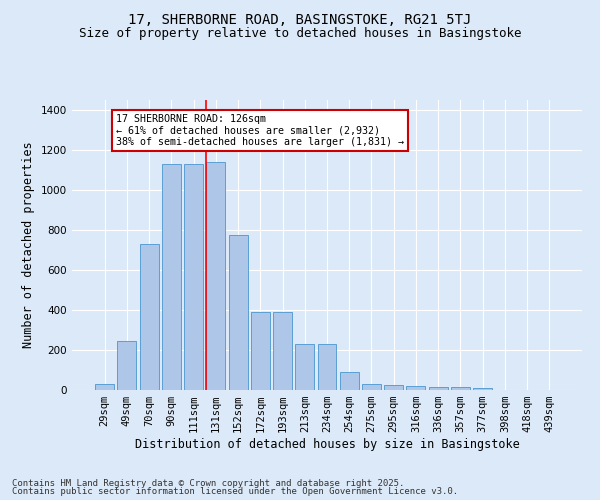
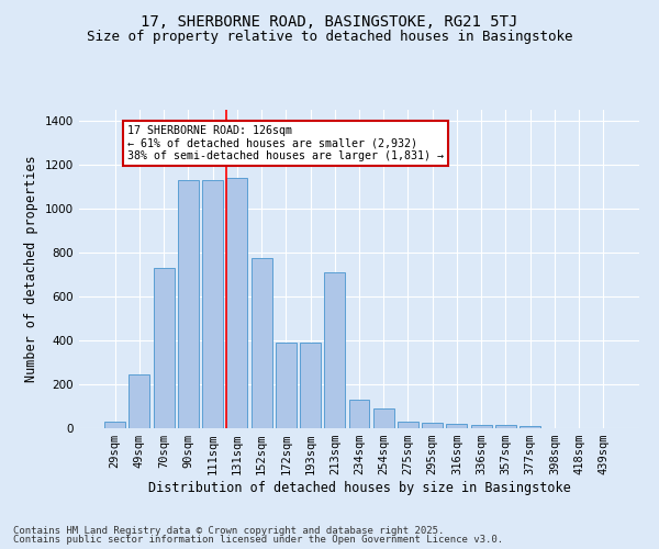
213sqm: 230 -> 710
234sqm: 230 -> 130
